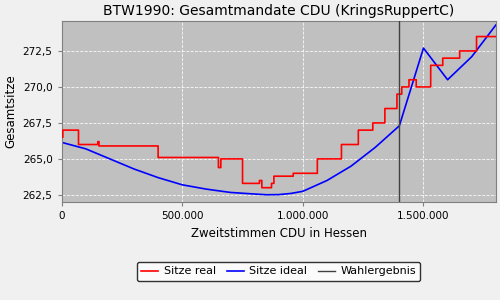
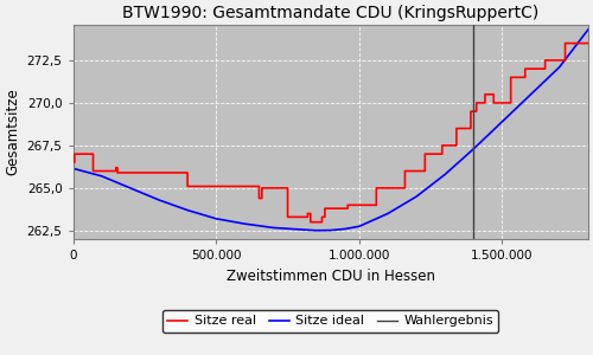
Sitze ideal/1.500.000: 272,7 -> 268,9
